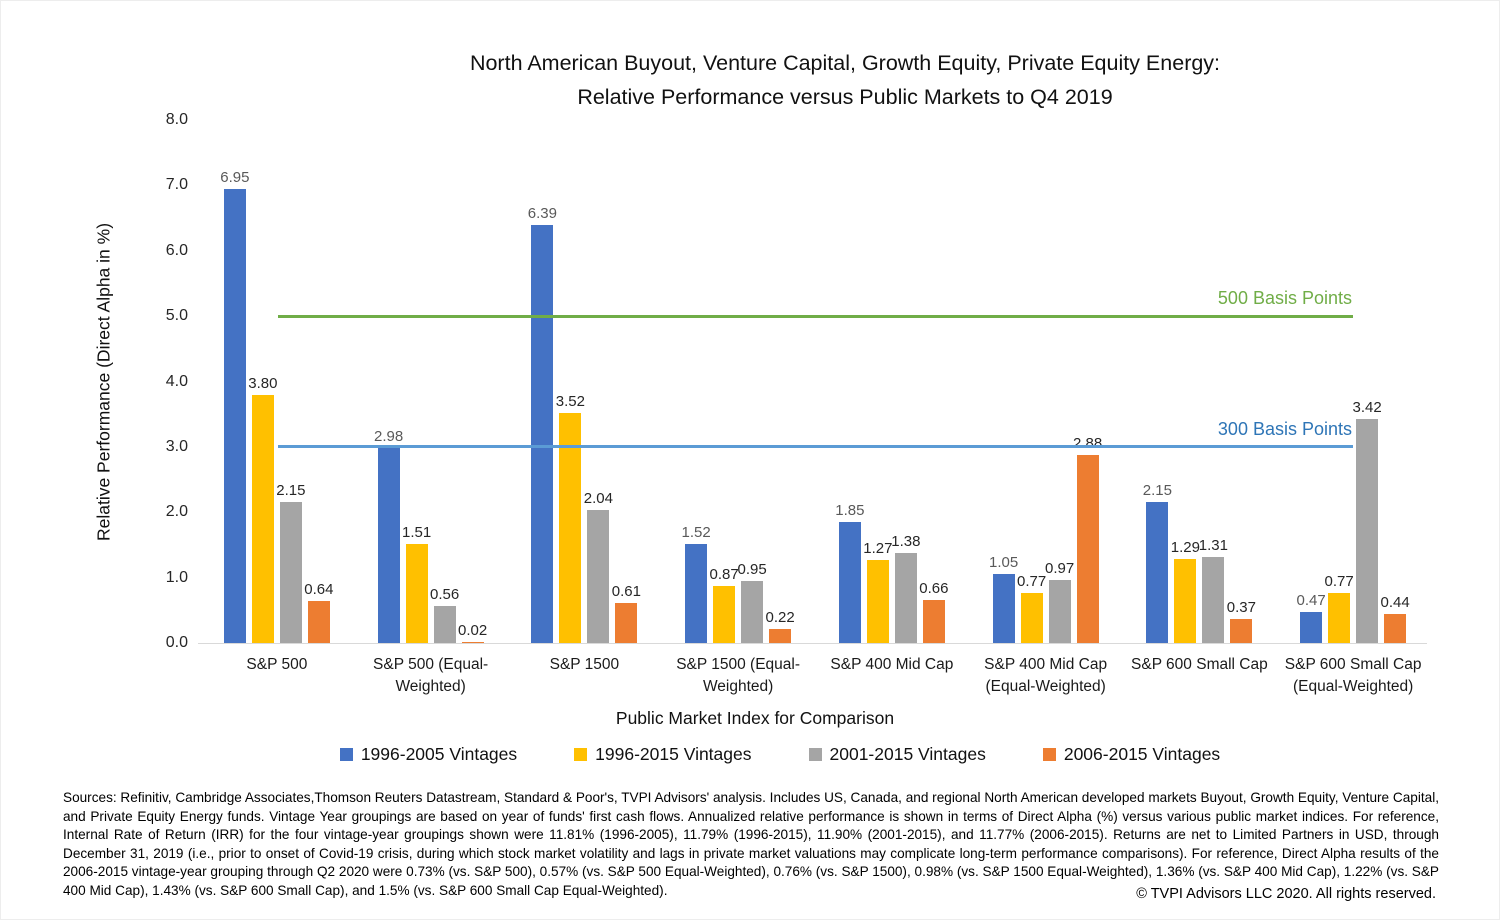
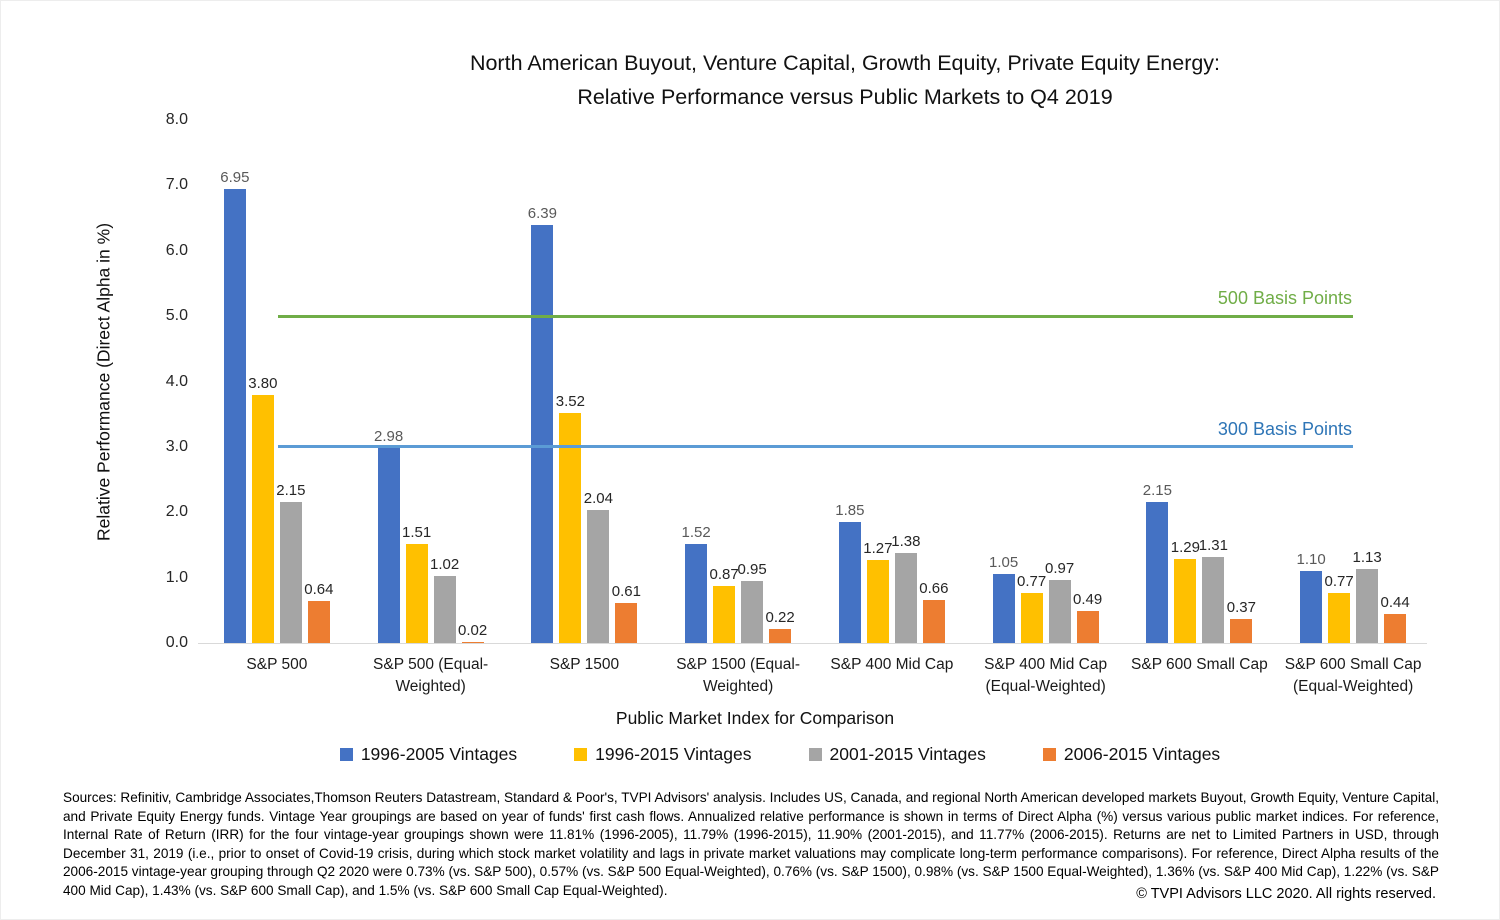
2001-2015 Vintages/S&P 500 (Equal-Weighted): 0.56 -> 1.02
2006-2015 Vintages/S&P 400 Mid Cap (Equal-Weighted): 2.88 -> 0.49
1996-2005 Vintages/S&P 600 Small Cap (Equal-Weighted): 0.47 -> 1.10
2001-2015 Vintages/S&P 600 Small Cap (Equal-Weighted): 3.42 -> 1.13
